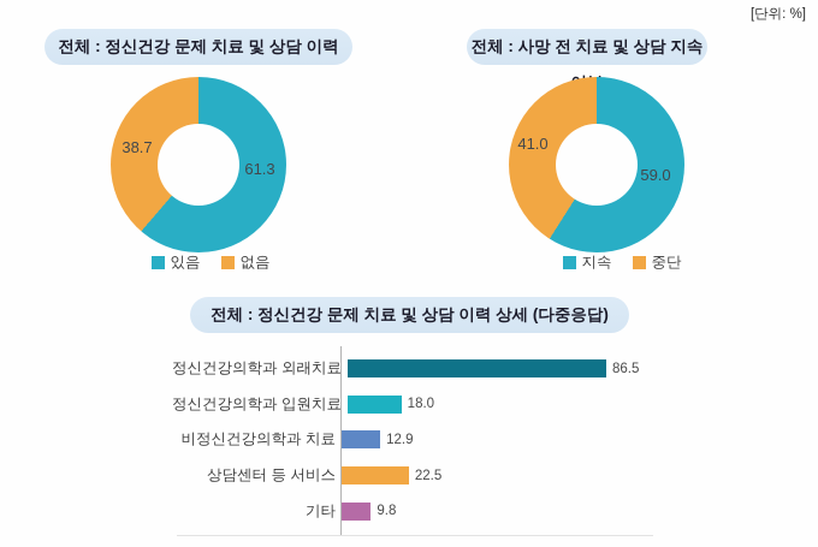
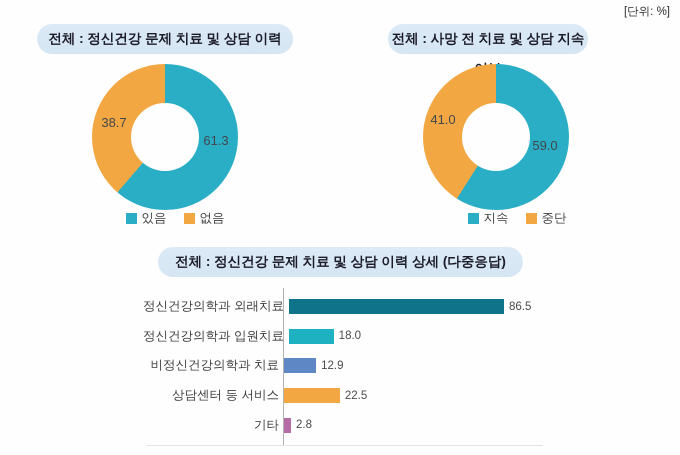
전체 : 정신건강 문제 치료 및 상담 이력 상세 (다중응답)/기타: 9.8 -> 2.8
